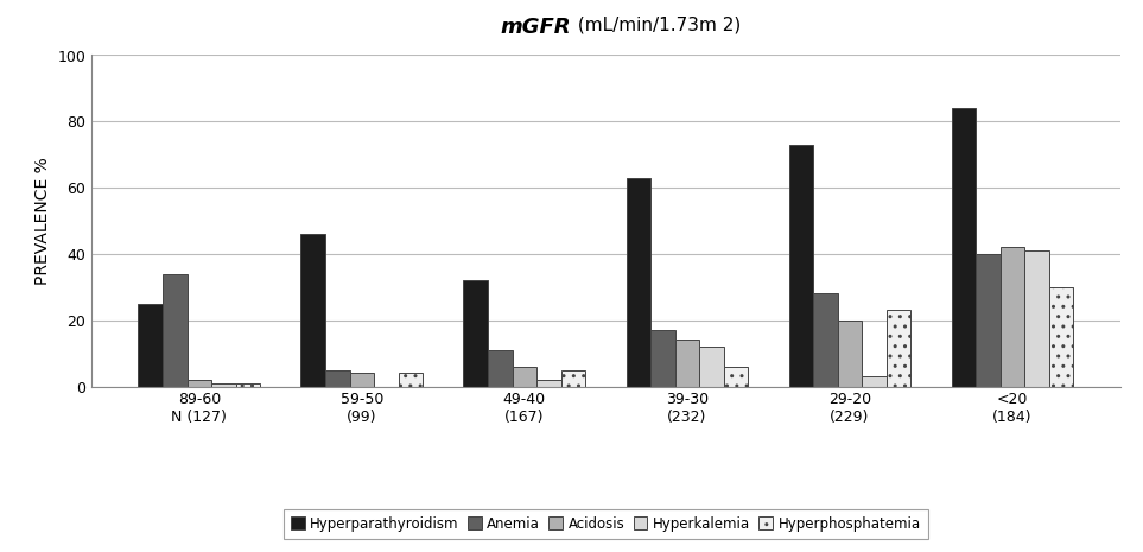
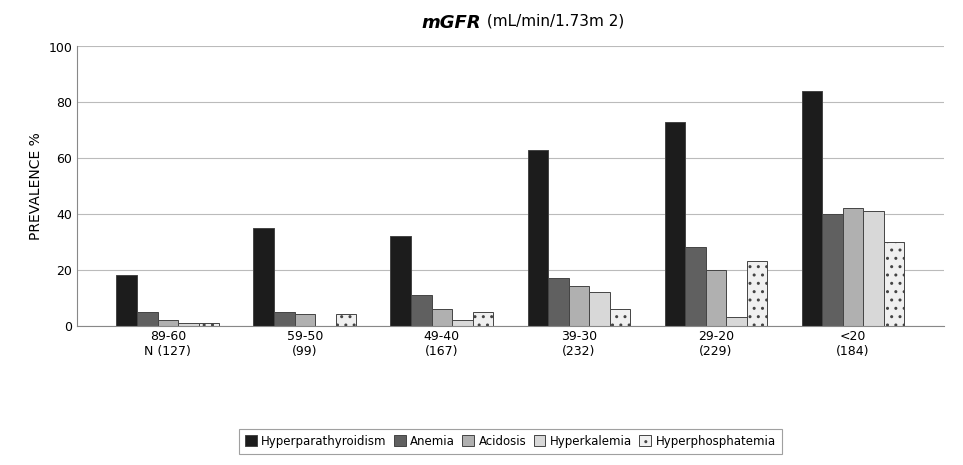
Hyperparathyroidism/89-60 N (127): 25 -> 18
Anemia/89-60 N (127): 34 -> 5
Hyperparathyroidism/59-50 (99): 46 -> 35
